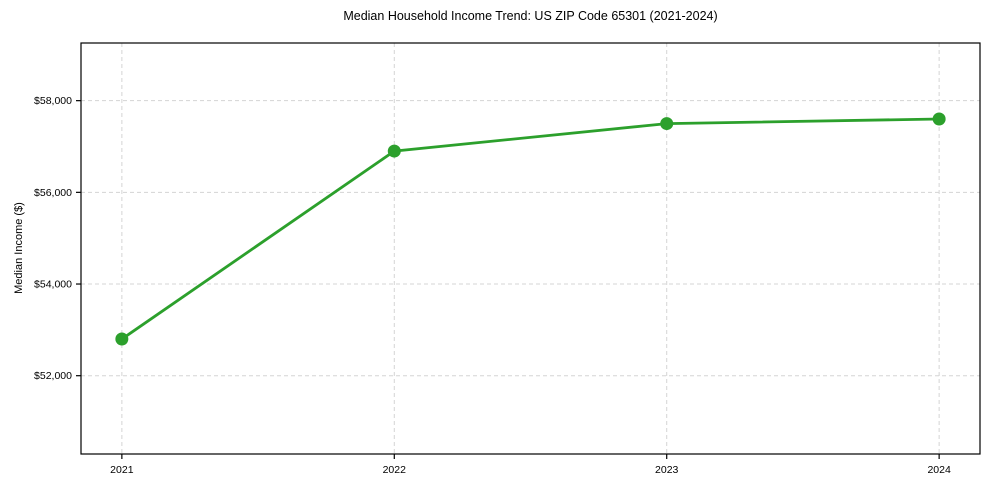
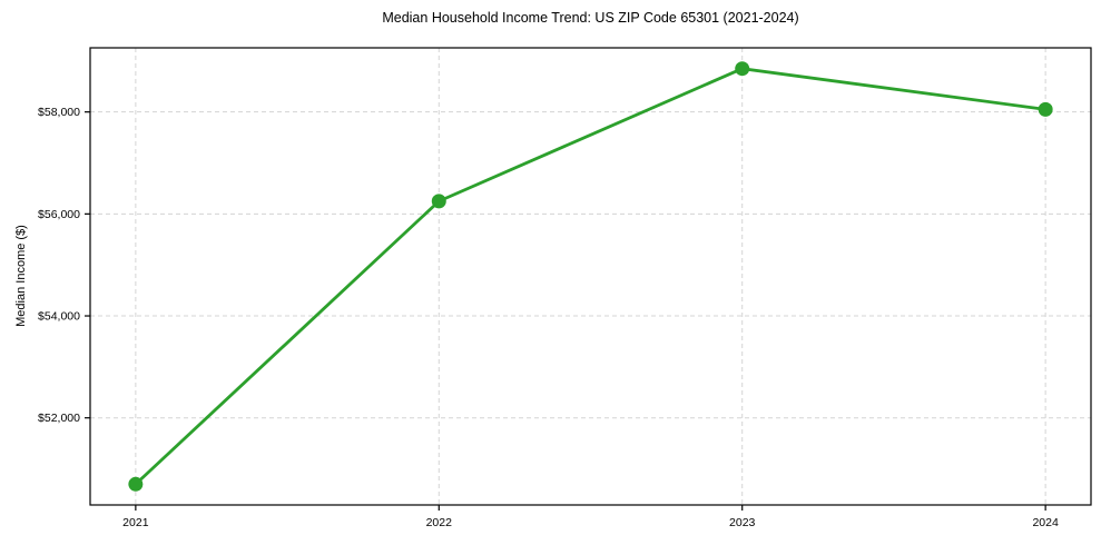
2021: $52800 -> $50700
2022: $56900 -> $56200
2023: $57500 -> $58800
2024: $57600 -> $58000
